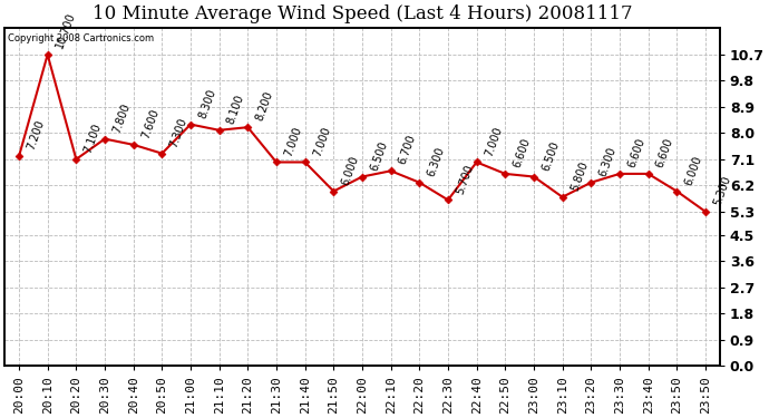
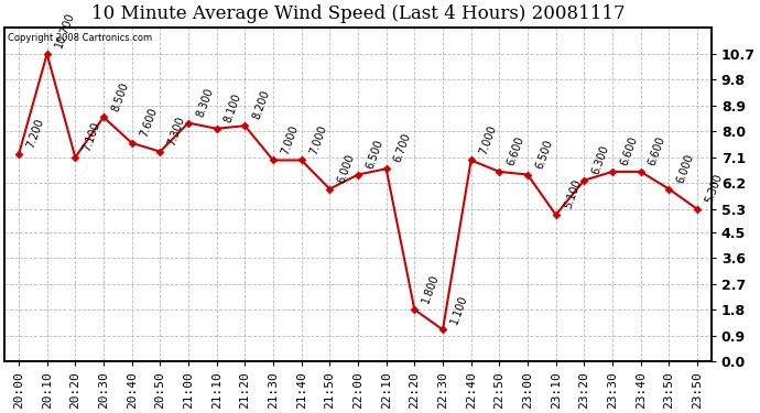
20:30: 7.800 -> 8.500
22:20: 6.300 -> 1.800
22:30: 5.700 -> 1.100
23:10: 5.800 -> 5.100
